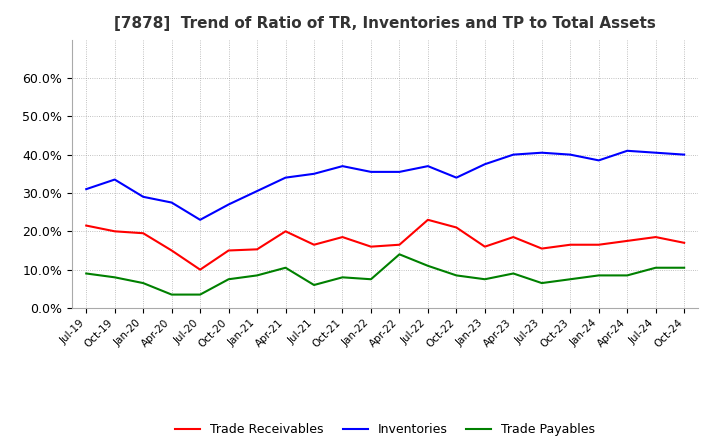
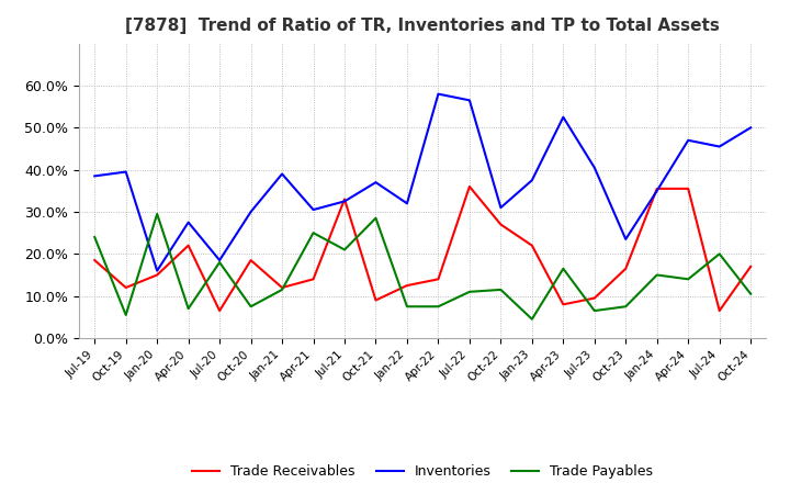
Trade Receivables/Jul-19: 21.5% -> 18.5%
Inventories/Jul-19: 31.0% -> 38.5%
Trade Payables/Jul-19: 9.0% -> 24.0%
Trade Receivables/Oct-19: 20.0% -> 12.0%
Inventories/Oct-19: 33.5% -> 39.5%
Trade Payables/Oct-19: 8.0% -> 5.5%
Trade Receivables/Jan-20: 19.5% -> 15.0%
Inventories/Jan-20: 29.0% -> 16.0%
Trade Payables/Jan-20: 6.5% -> 29.5%
Trade Receivables/Apr-20: 15.0% -> 22.0%
Trade Payables/Apr-20: 3.5% -> 7.0%
Trade Receivables/Jul-20: 10.0% -> 6.5%
Inventories/Jul-20: 23.0% -> 18.5%
Trade Payables/Jul-20: 3.5% -> 18.0%
Trade Receivables/Oct-20: 15.0% -> 18.5%
Inventories/Oct-20: 27.0% -> 30.0%
Trade Receivables/Jan-21: 15.3% -> 12.0%
Inventories/Jan-21: 30.5% -> 39.0%
Trade Payables/Jan-21: 8.5% -> 11.5%
Trade Receivables/Apr-21: 20.0% -> 14.0%
Inventories/Apr-21: 34.0% -> 30.5%
Trade Payables/Apr-21: 10.5% -> 25.0%
Trade Receivables/Jul-21: 16.5% -> 33.0%
Inventories/Jul-21: 35.0% -> 32.5%
Trade Payables/Jul-21: 6.0% -> 21.0%
Trade Receivables/Oct-21: 18.5% -> 9.0%
Trade Payables/Oct-21: 8.0% -> 28.5%
Trade Receivables/Jan-22: 16.0% -> 12.5%
Inventories/Jan-22: 35.5% -> 32.0%
Trade Receivables/Apr-22: 16.5% -> 14.0%
Inventories/Apr-22: 35.5% -> 58.0%
Trade Payables/Apr-22: 14.0% -> 7.5%
Trade Receivables/Jul-22: 23.0% -> 36.0%
Inventories/Jul-22: 37.0% -> 56.5%
Trade Receivables/Oct-22: 21.0% -> 27.0%
Inventories/Oct-22: 34.0% -> 31.0%
Trade Payables/Oct-22: 8.5% -> 11.5%
Trade Receivables/Jan-23: 16.0% -> 22.0%
Trade Payables/Jan-23: 7.5% -> 4.5%
Trade Receivables/Apr-23: 18.5% -> 8.0%
Inventories/Apr-23: 40.0% -> 52.5%
Trade Payables/Apr-23: 9.0% -> 16.5%
Trade Receivables/Jul-23: 15.5% -> 9.5%
Inventories/Oct-23: 40.0% -> 23.5%
Trade Receivables/Jan-24: 16.5% -> 35.5%
Inventories/Jan-24: 38.5% -> 35.0%
Trade Payables/Jan-24: 8.5% -> 15.0%
Trade Receivables/Apr-24: 17.5% -> 35.5%
Inventories/Apr-24: 41.0% -> 47.0%
Trade Payables/Apr-24: 8.5% -> 14.0%
Trade Receivables/Jul-24: 18.5% -> 6.5%
Inventories/Jul-24: 40.5% -> 45.5%
Trade Payables/Jul-24: 10.5% -> 20.0%
Inventories/Oct-24: 40.0% -> 50.0%
